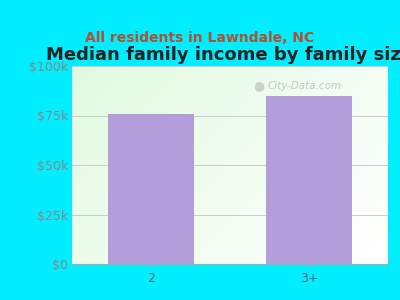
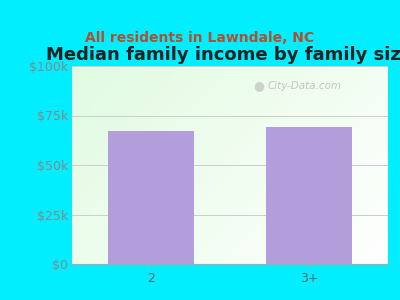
2: $76k -> $67k
3+: $85k -> $69k
